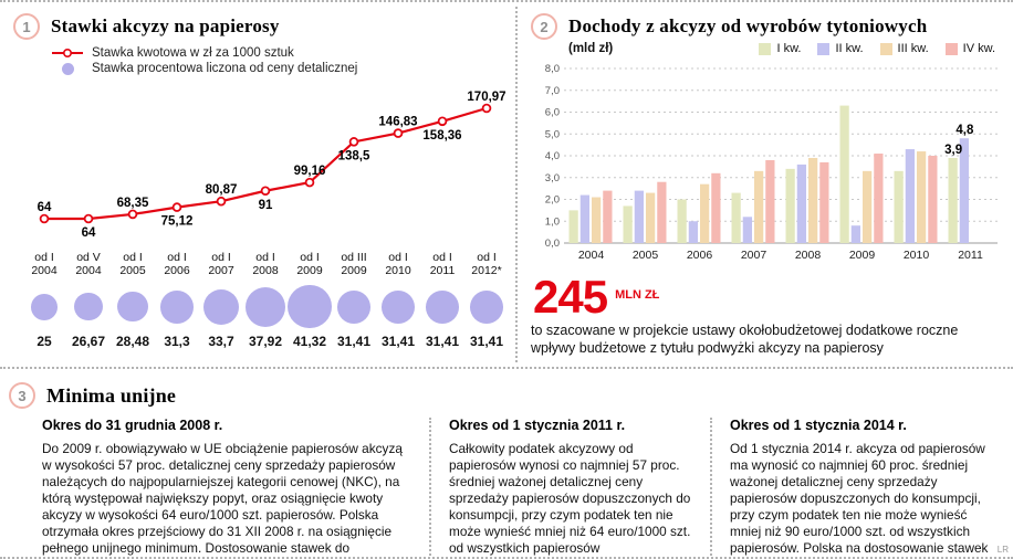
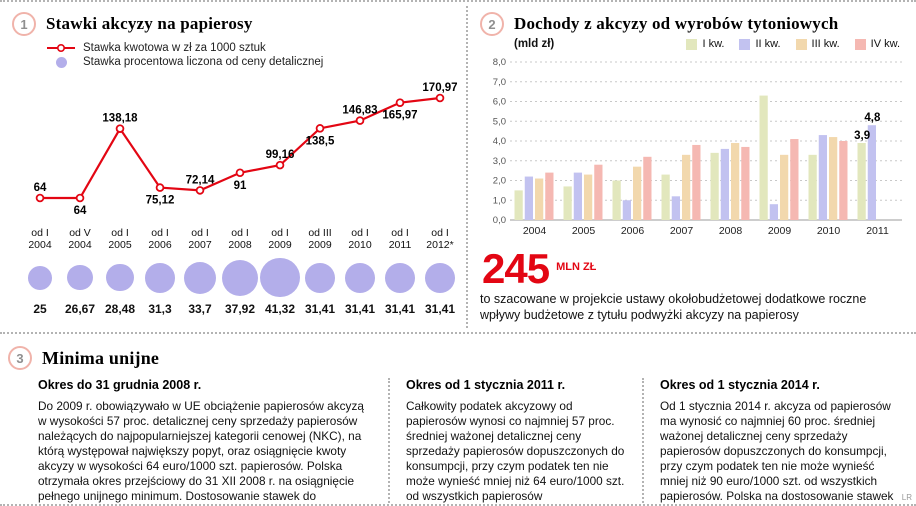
Stawki akcyzy na papierosy/Stawka kwotowa w zł za 1000 sztuk/od I 2005: 68,35 -> 138,18
Stawki akcyzy na papierosy/Stawka kwotowa w zł za 1000 sztuk/od I 2007: 80,87 -> 72,14
Stawki akcyzy na papierosy/Stawka kwotowa w zł za 1000 sztuk/od I 2011: 158,36 -> 165,97
